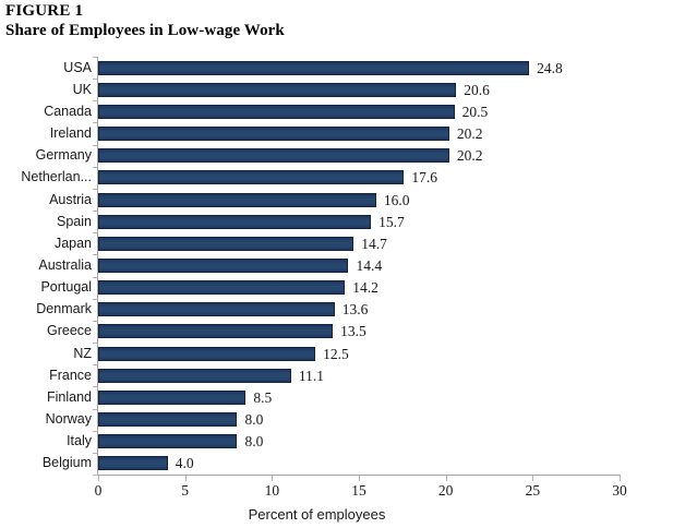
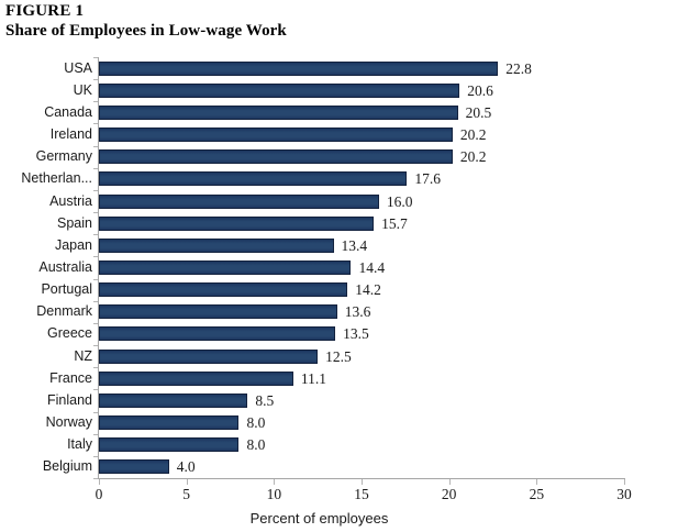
USA: 24.8 -> 22.8
Japan: 14.7 -> 13.4
